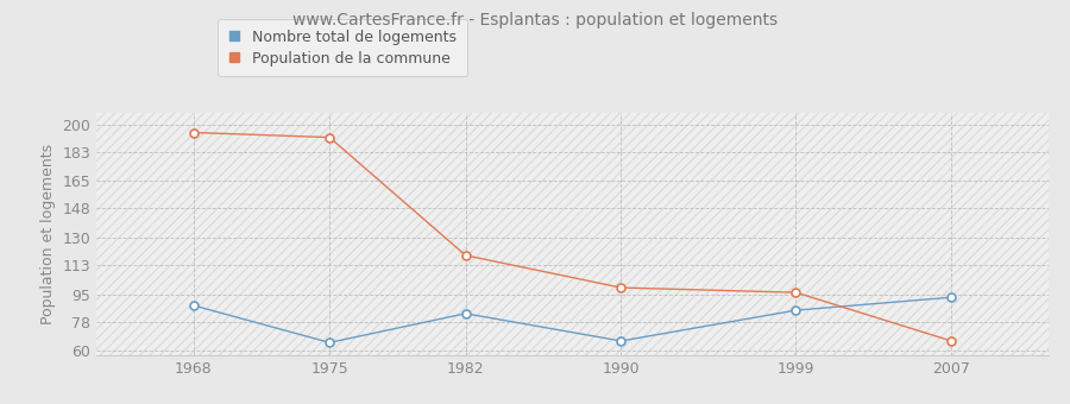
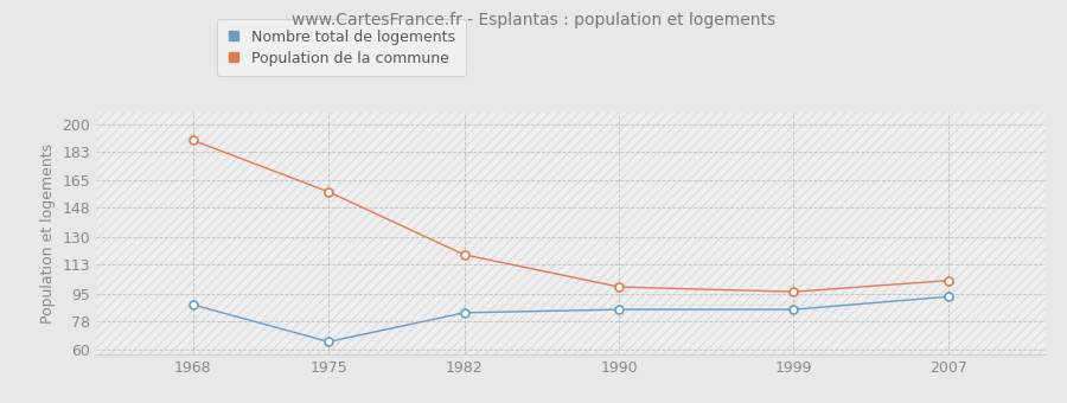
Population de la commune/1968: 195 -> 190
Population de la commune/1975: 192 -> 158
Nombre total de logements/1990: 66 -> 85
Population de la commune/2007: 66 -> 103
